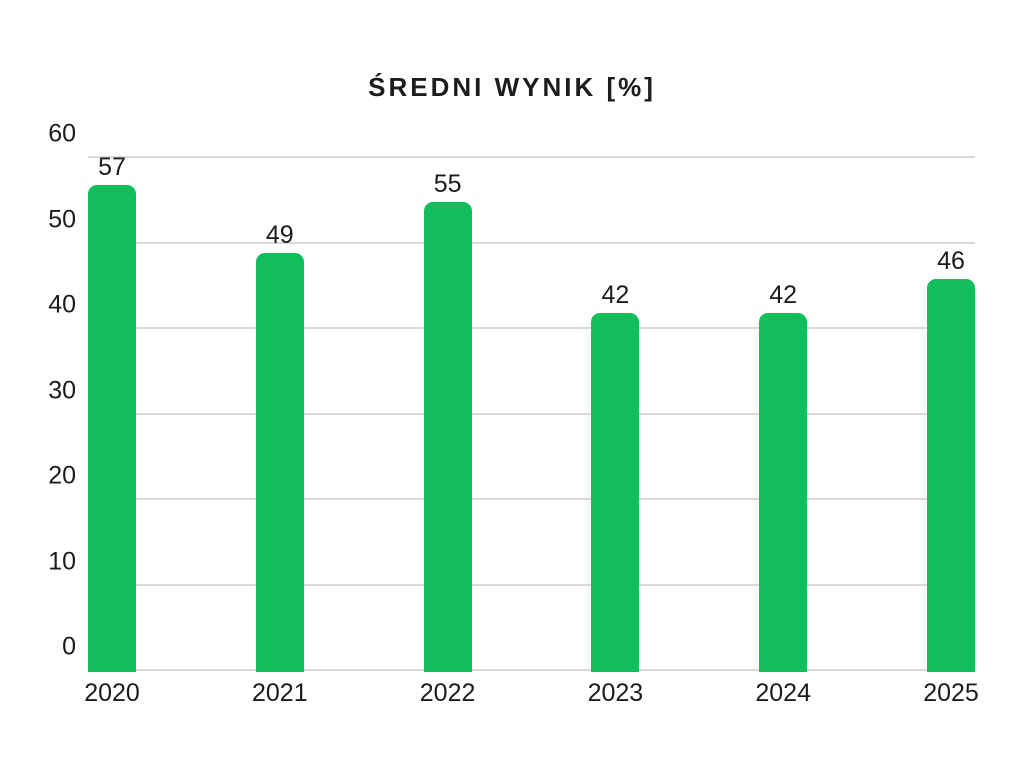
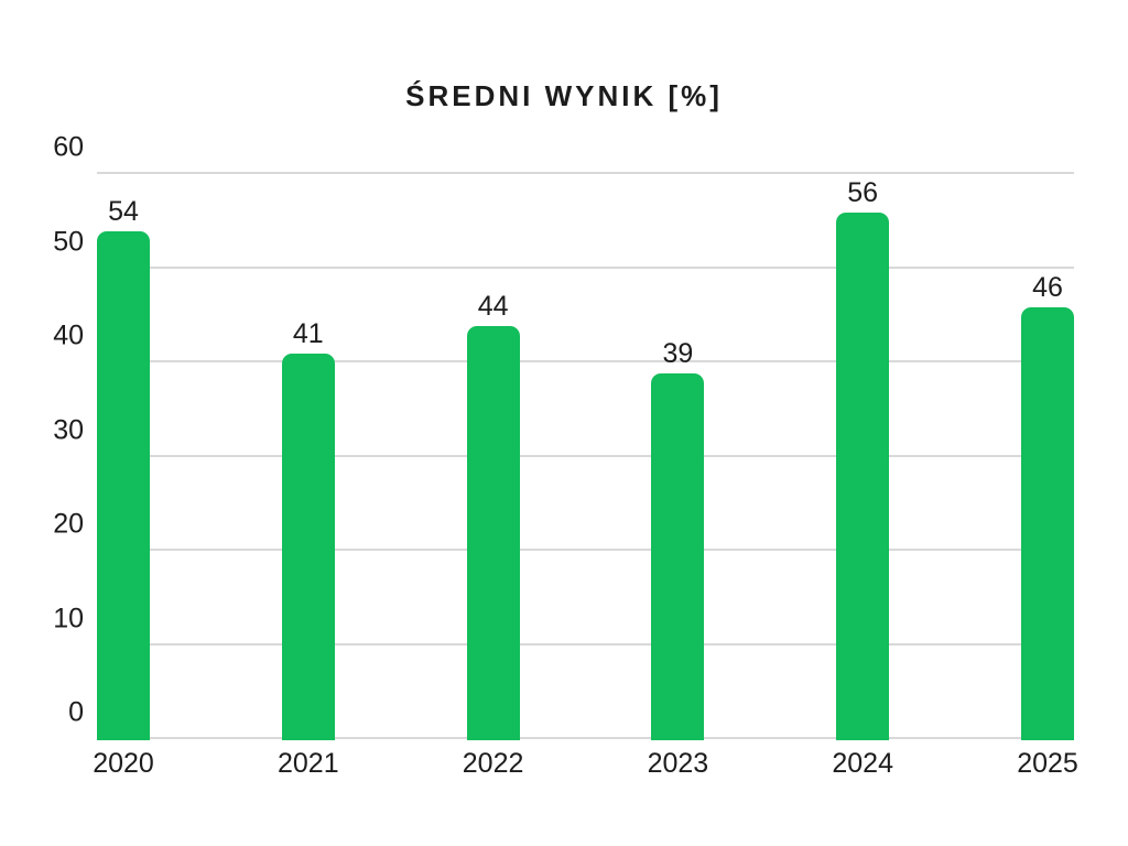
2020: 57 -> 54
2021: 49 -> 41
2022: 55 -> 44
2023: 42 -> 39
2024: 42 -> 56
